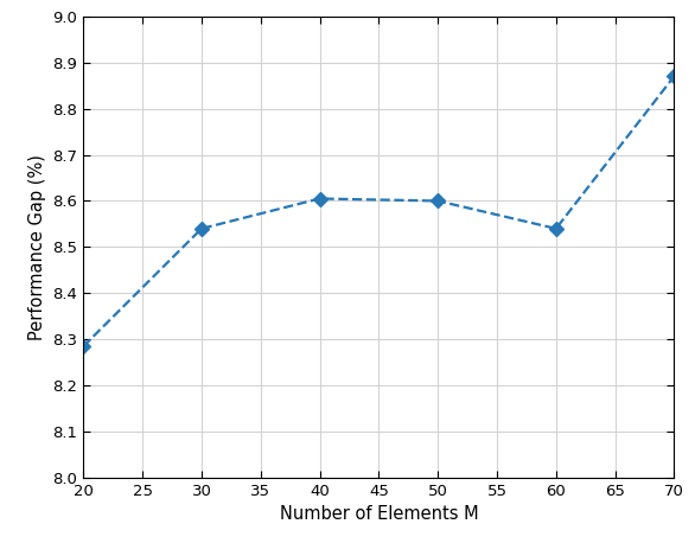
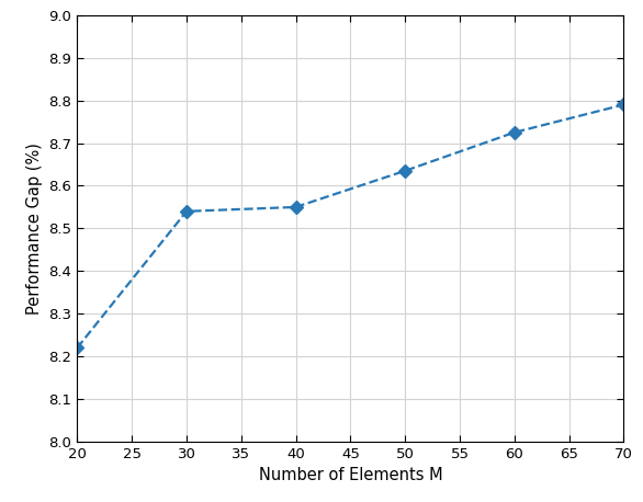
20: 8.285 -> 8.220
40: 8.605 -> 8.550
50: 8.600 -> 8.635
60: 8.540 -> 8.725
70: 8.870 -> 8.790
